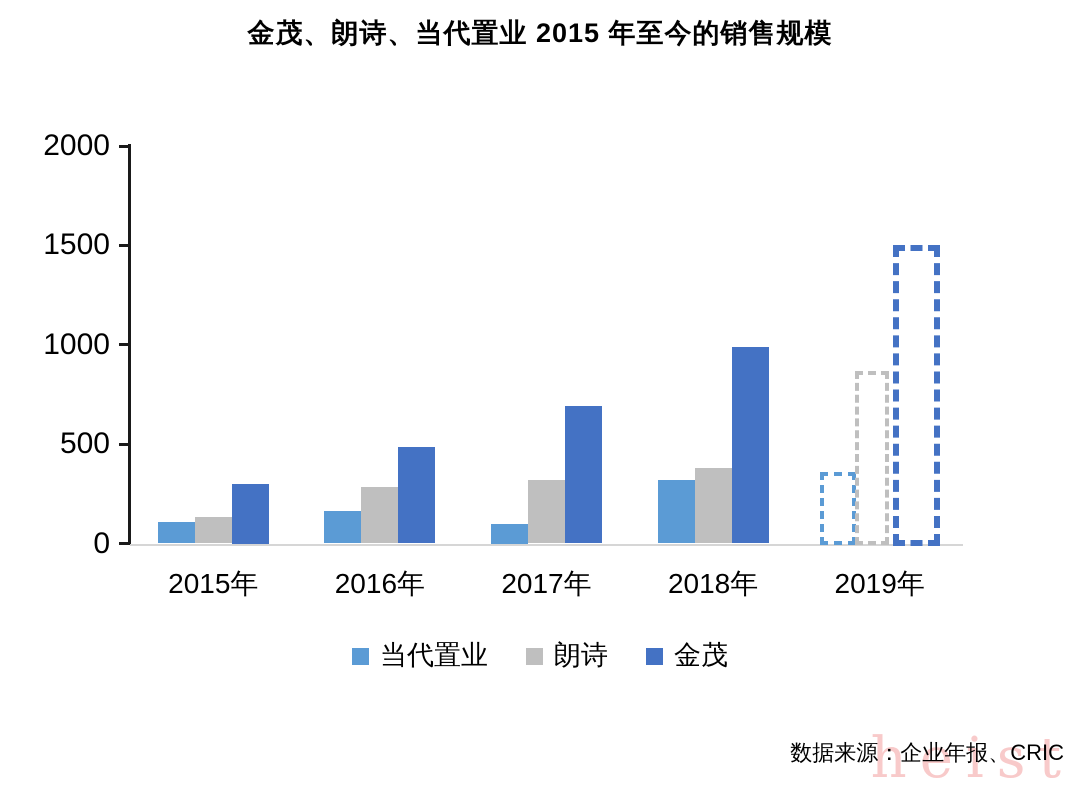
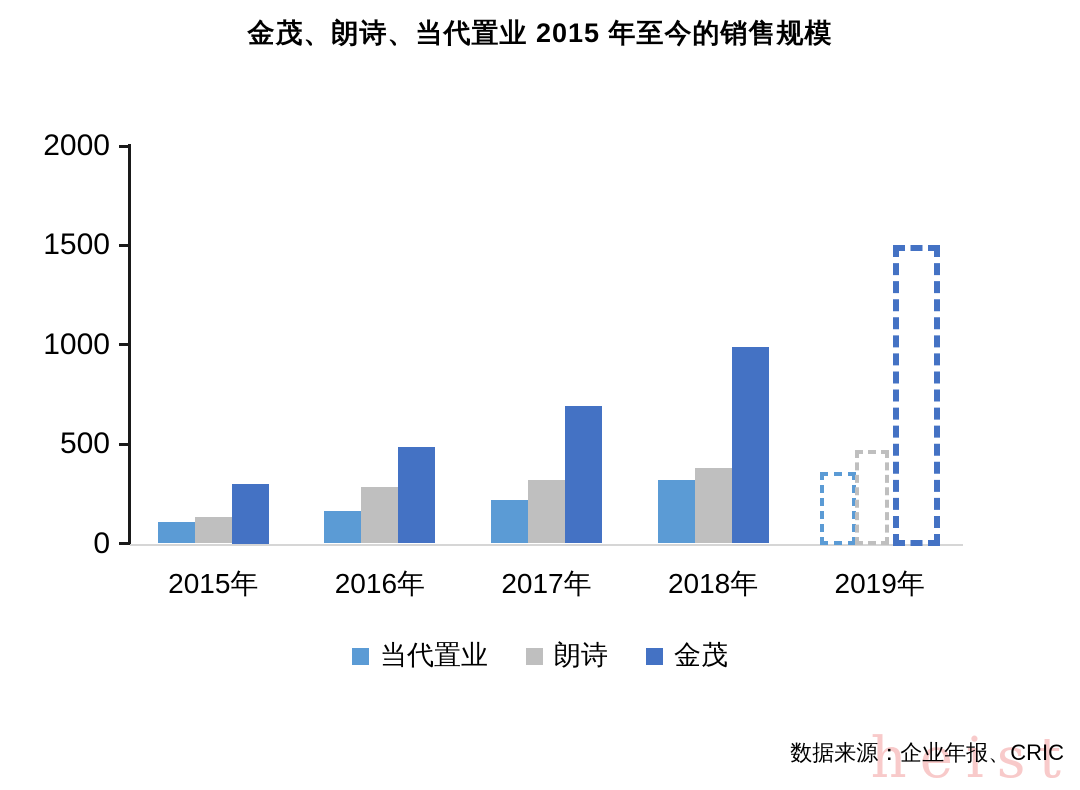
当代置业/2017年: 100 -> 220
朗诗/2019年: 870 -> 470
